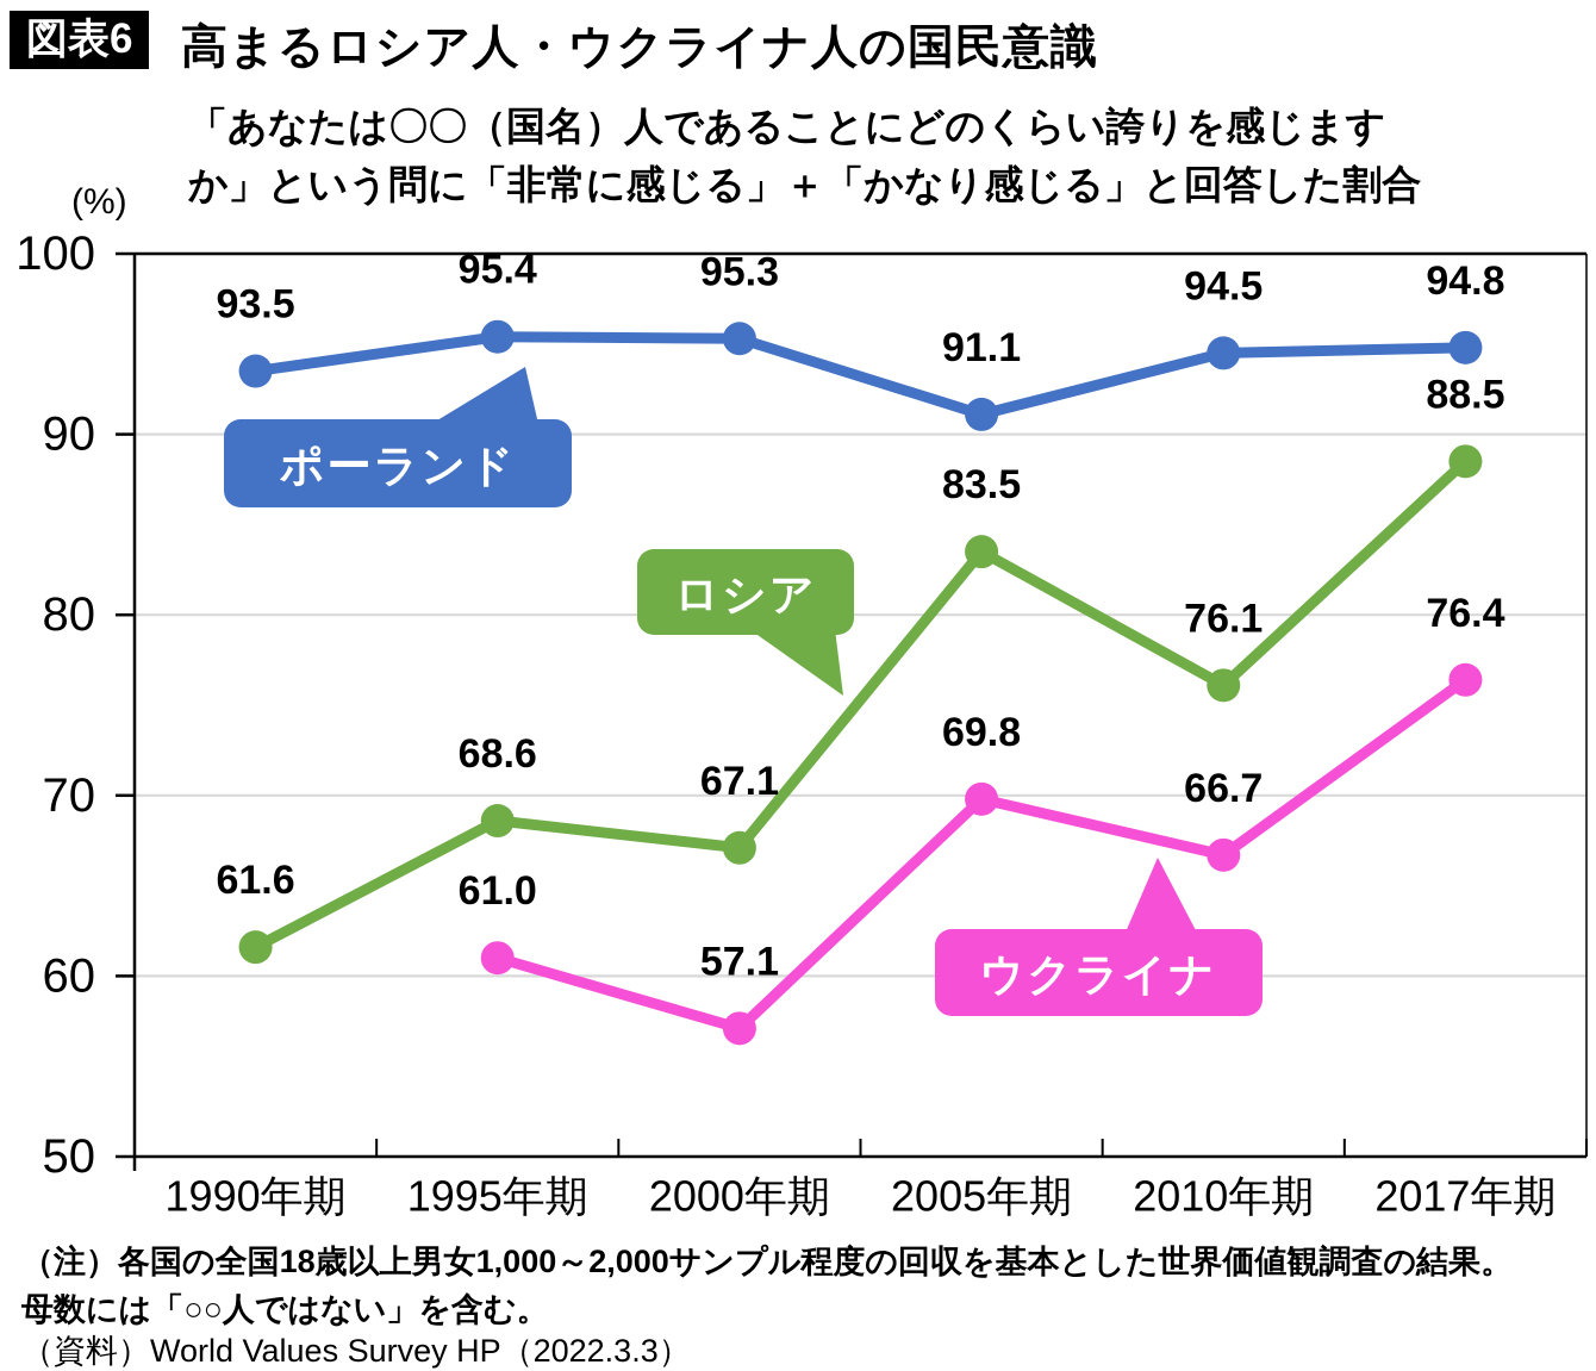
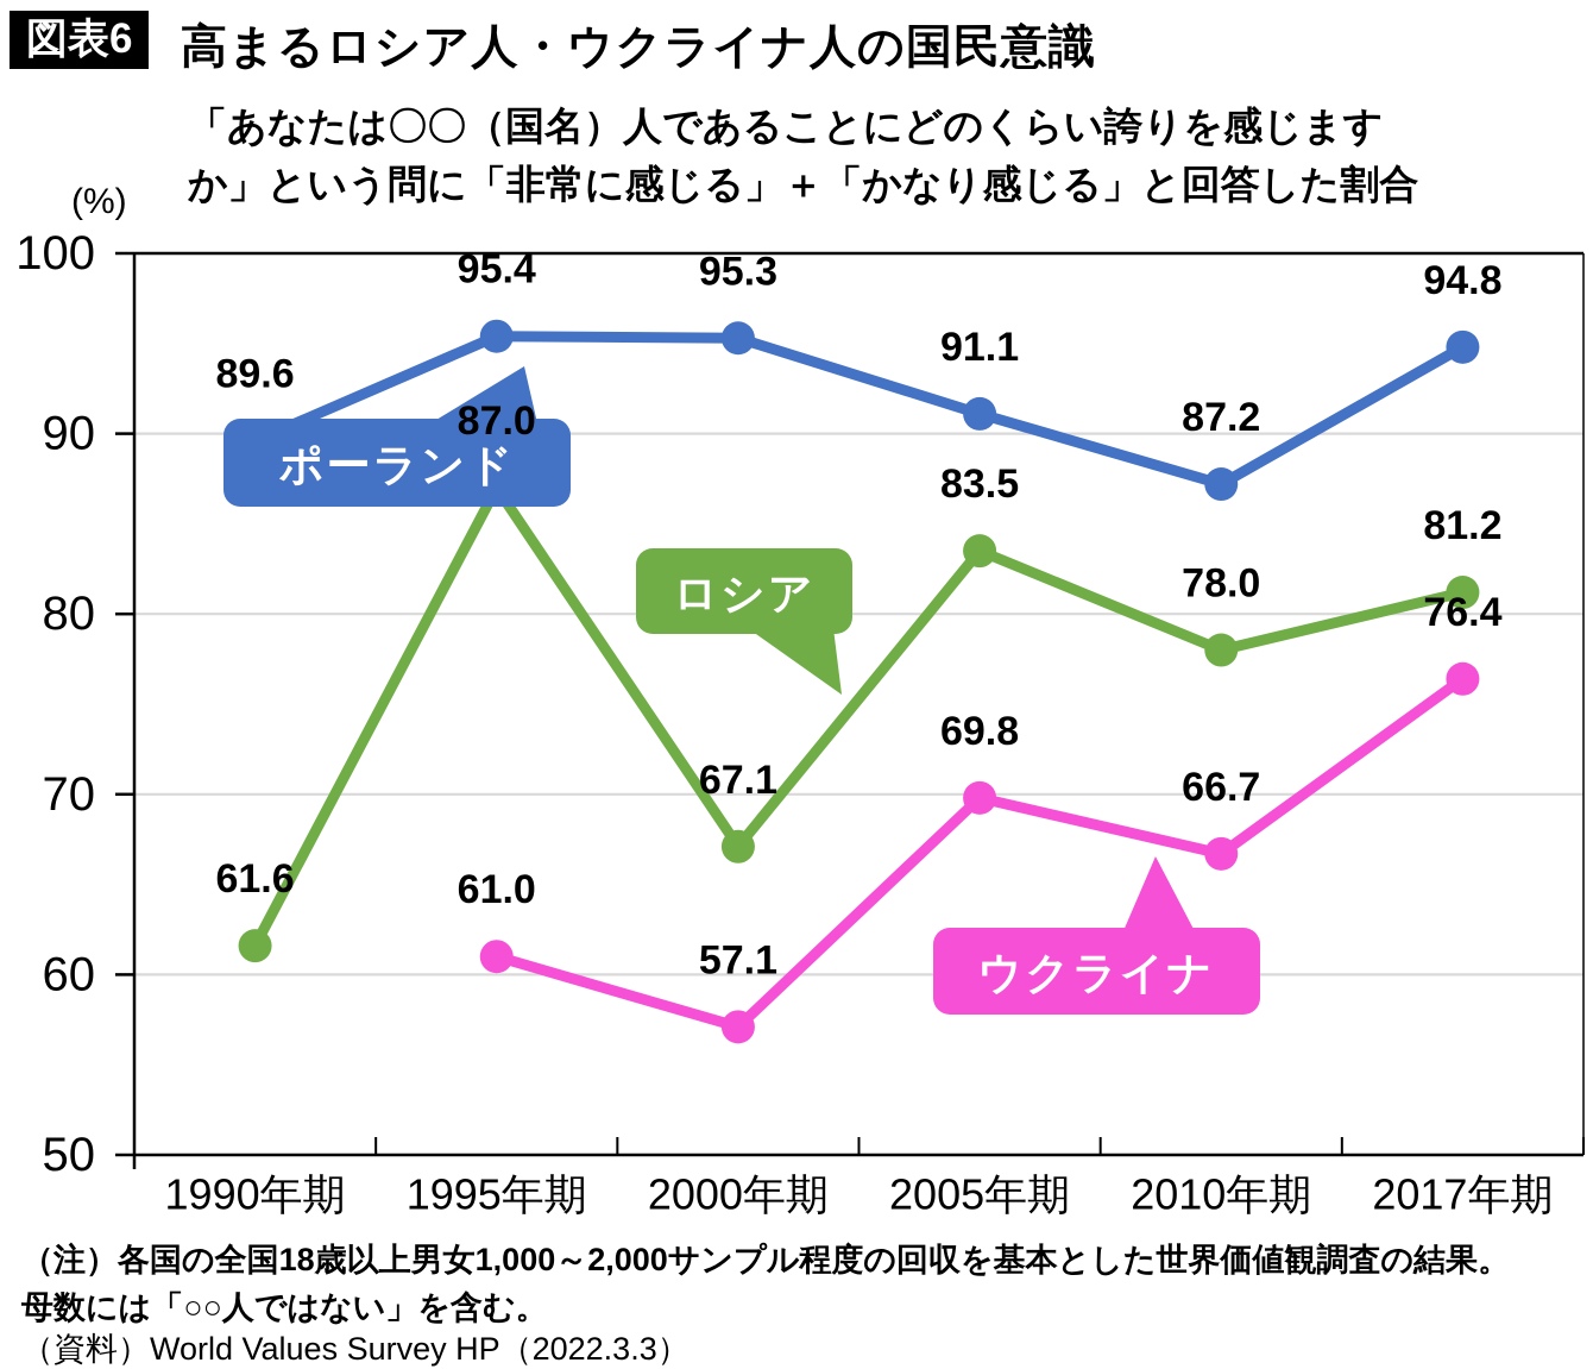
ポーランド/1990年期: 93.5 -> 89.6
ロシア/1995年期: 68.6 -> 87.0
ポーランド/2010年期: 94.5 -> 87.2
ロシア/2010年期: 76.1 -> 78.0
ロシア/2017年期: 88.5 -> 81.2
